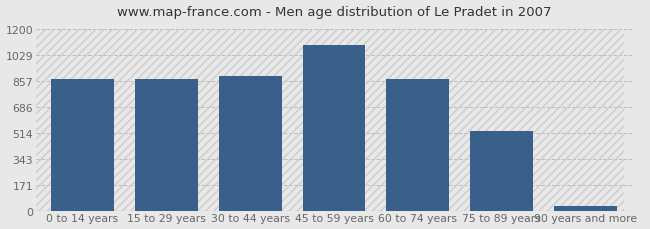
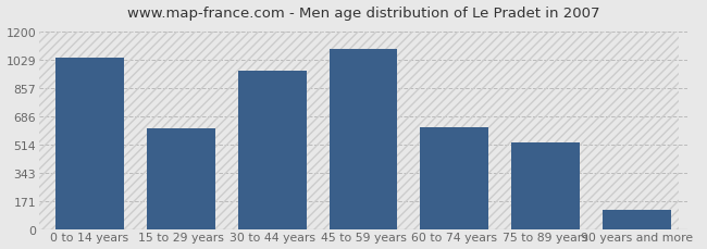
0 to 14 years: 870 -> 1040
15 to 29 years: 870 -> 610
30 to 44 years: 890 -> 960
60 to 74 years: 870 -> 620
90 years and more: 30 -> 120
